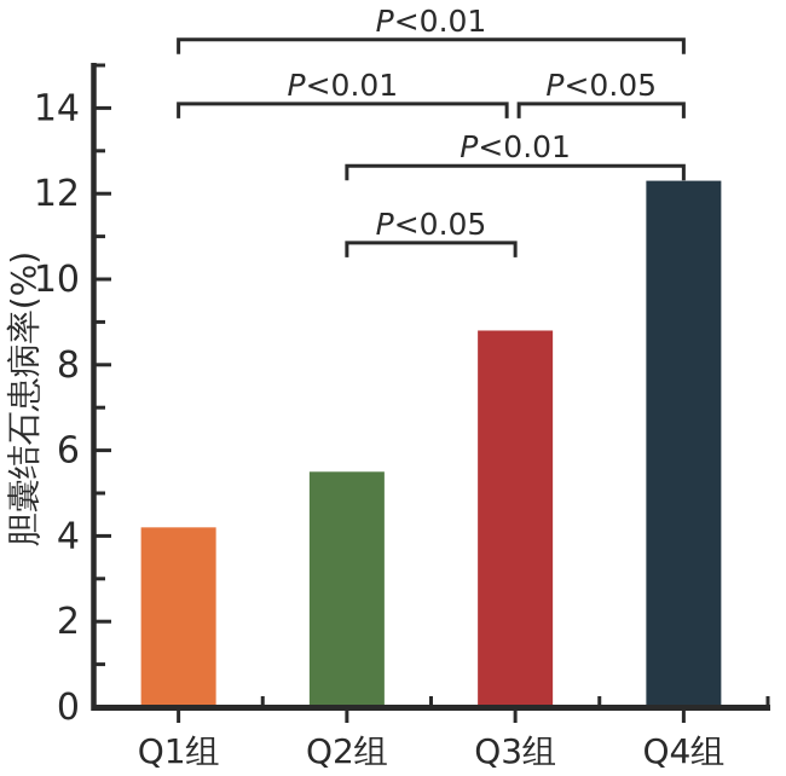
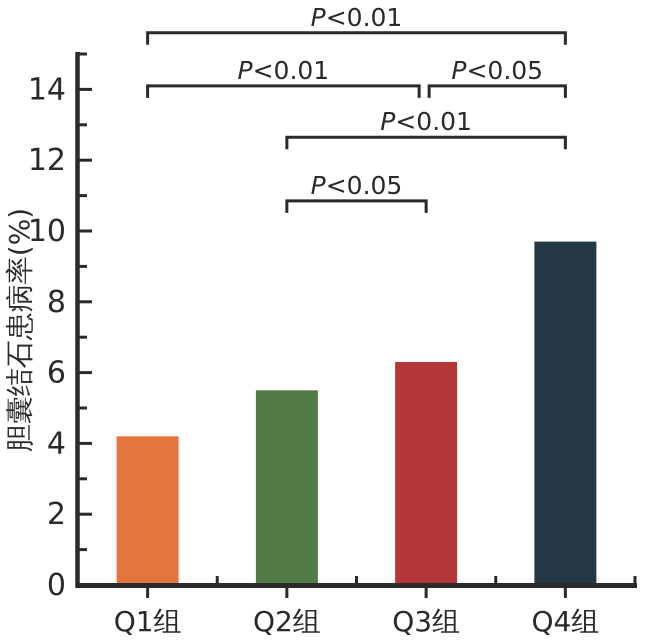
Q3组: 8.8 -> 6.3
Q4组: 12.3 -> 9.7
